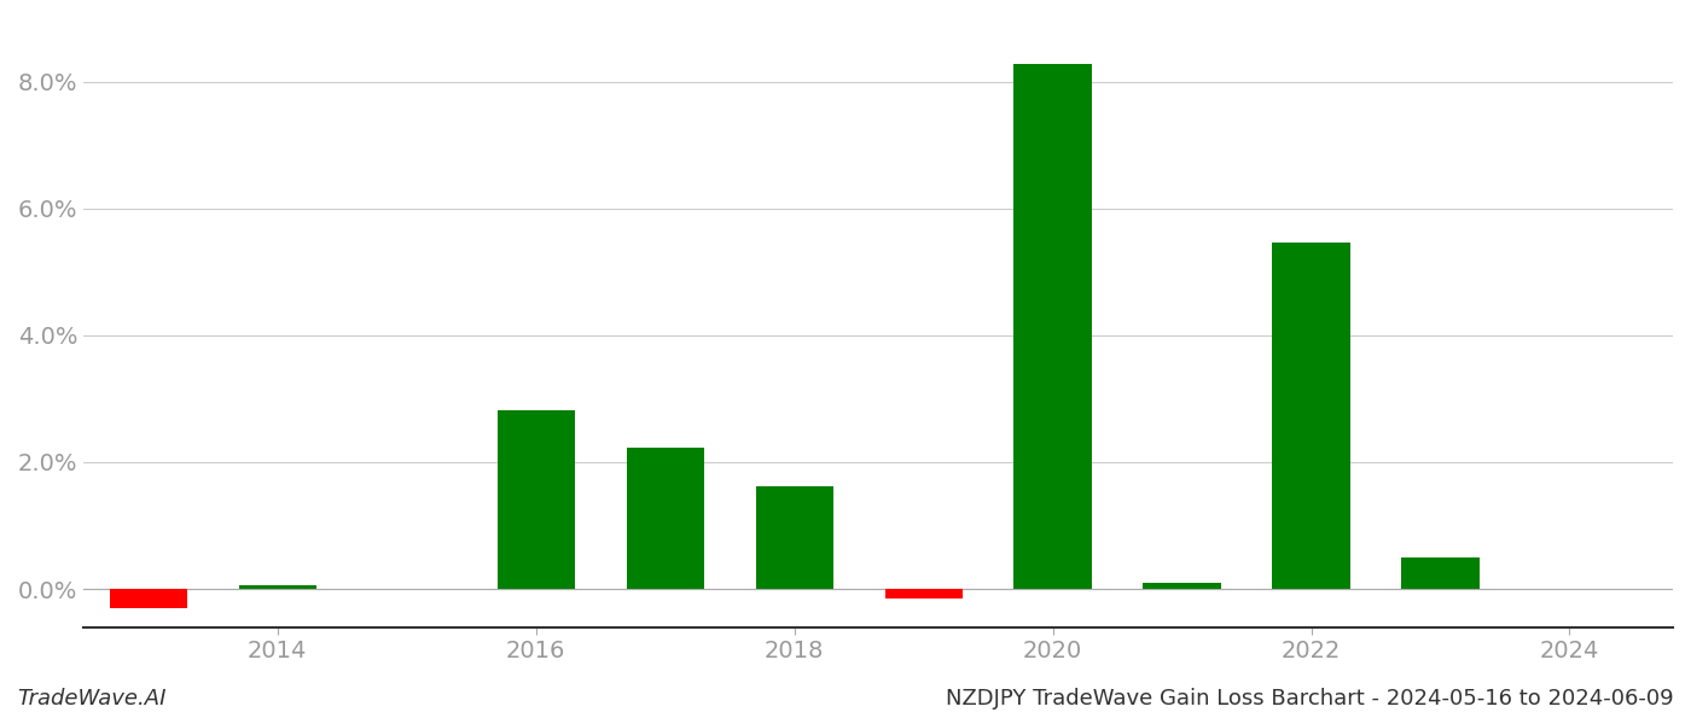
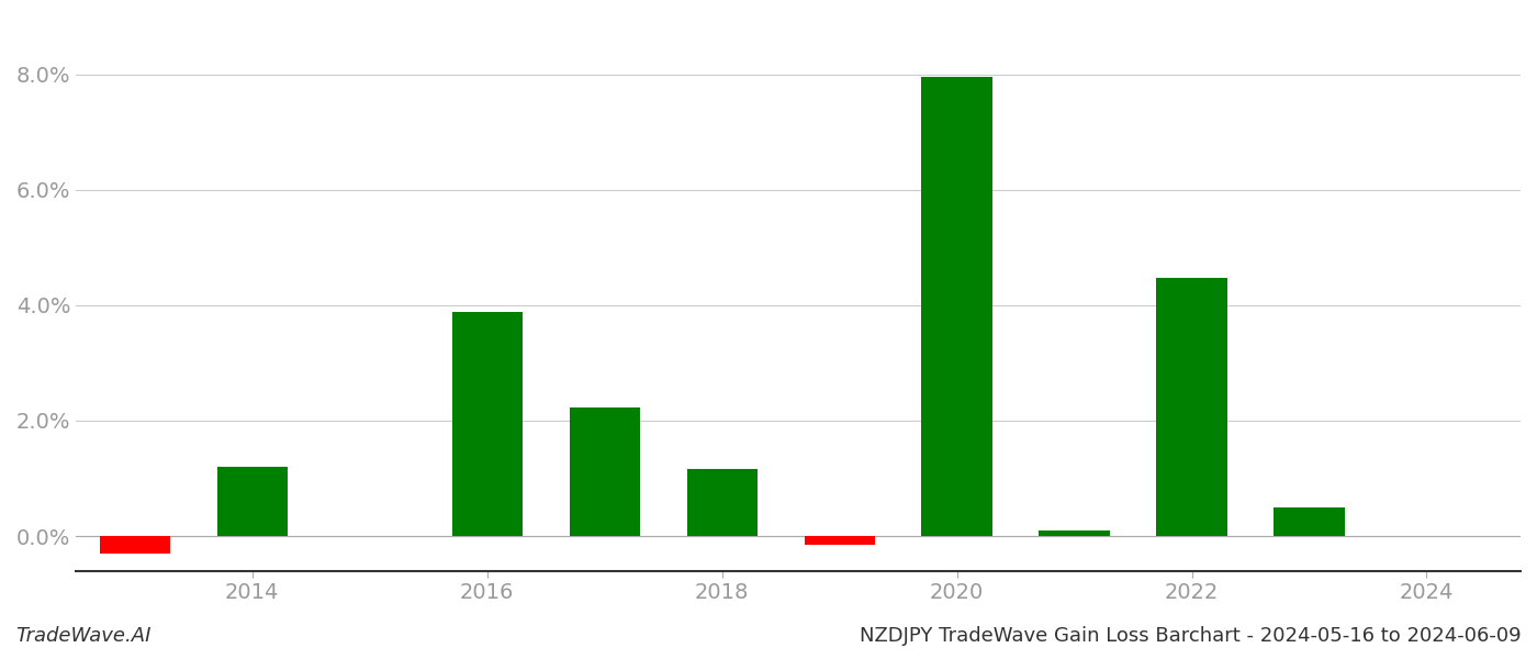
2014: 0.05% -> 1.20%
2016: 2.82% -> 3.88%
2018: 1.62% -> 1.16%
2020: 8.27% -> 7.96%
2022: 5.47% -> 4.48%
